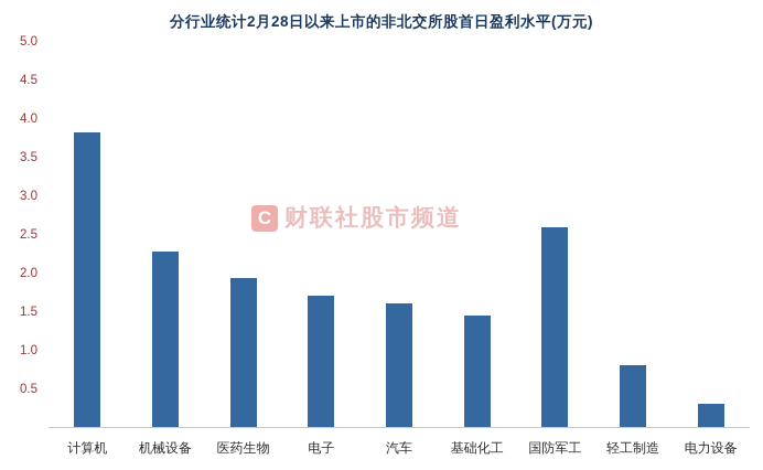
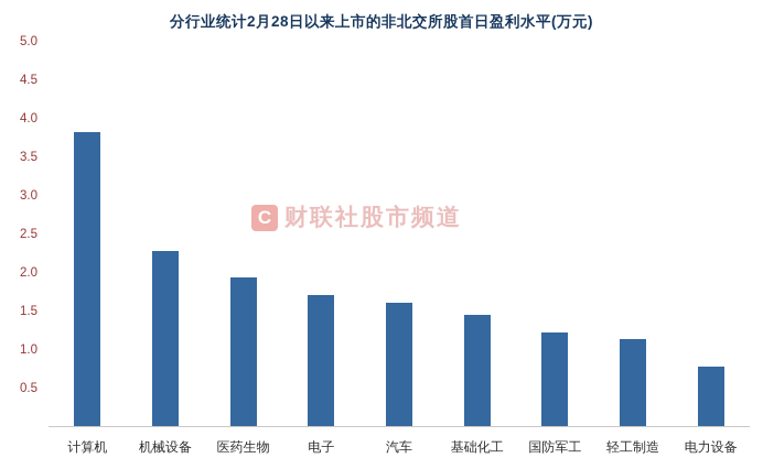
国防军工: 2.6 -> 1.2
轻工制造: 0.8 -> 1.1
电力设备: 0.3 -> 0.8
